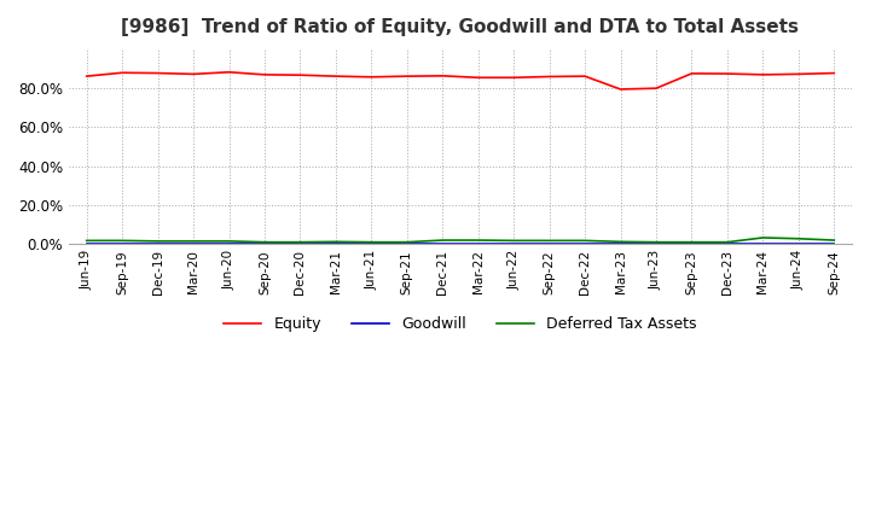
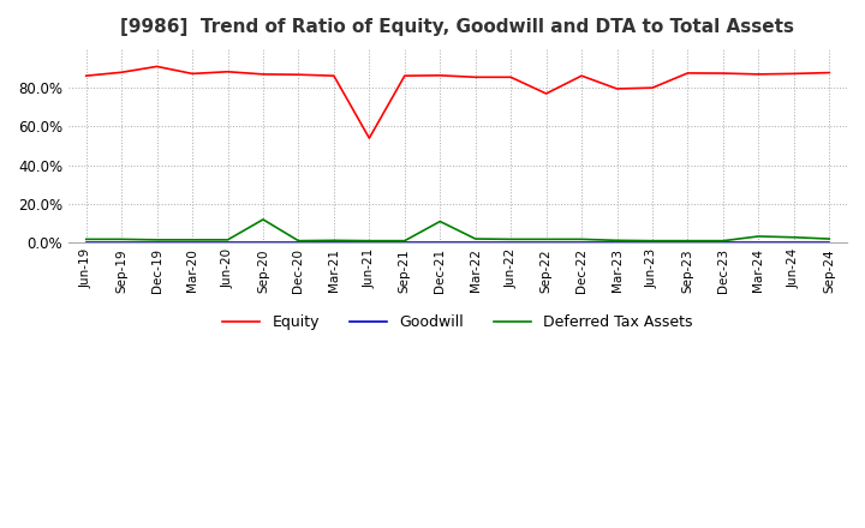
Equity/Dec-19: 88% -> 91%
Deferred Tax Assets/Sep-20: 1% -> 12%
Equity/Jun-21: 86% -> 54%
Deferred Tax Assets/Dec-21: 2% -> 11%
Equity/Sep-22: 86% -> 77%
